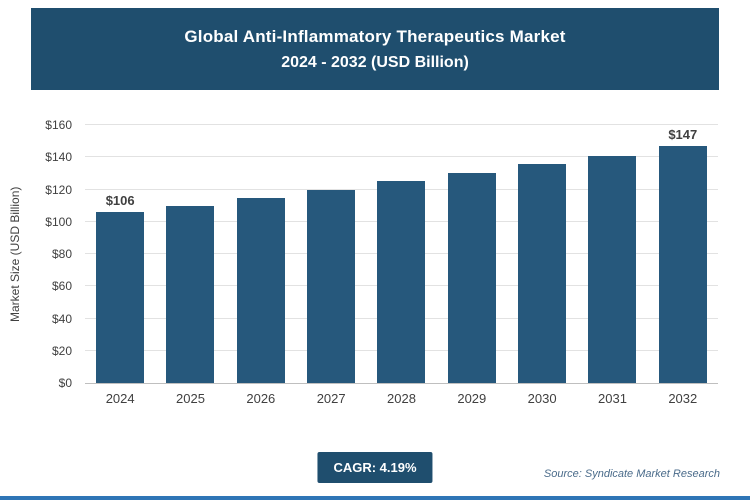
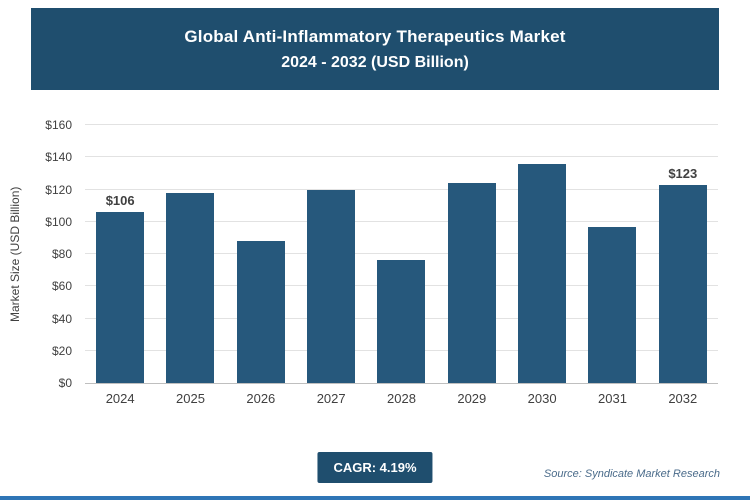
2025: $110 -> $118
2026: $115 -> $88
2028: $125 -> $76
2029: $130 -> $124
2031: $141 -> $97
2032: $147 -> $123
